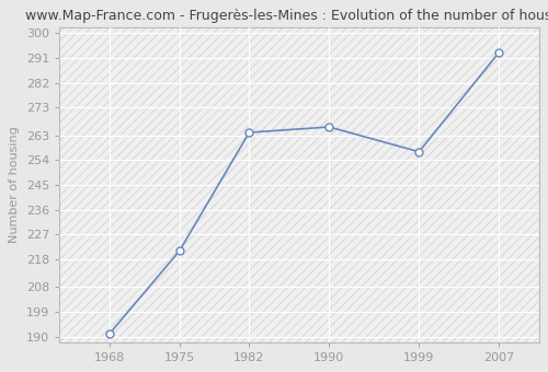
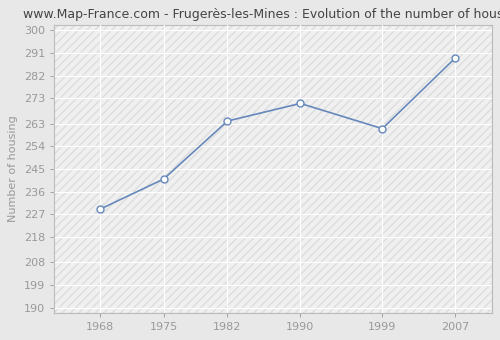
1968: 191 -> 229
1975: 221 -> 241
1990: 266 -> 271
1999: 257 -> 261
2007: 293 -> 289
